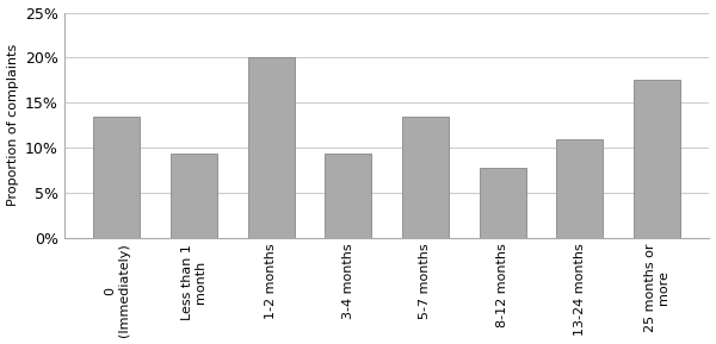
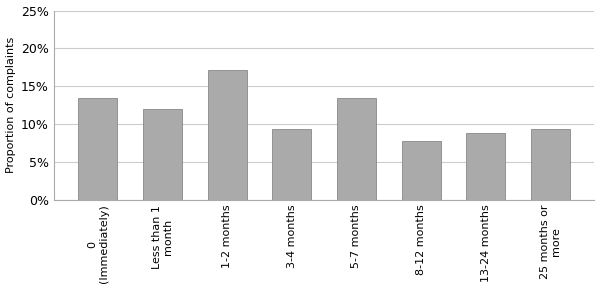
Less than 1 month: 9.4% -> 12.0%
1-2 months: 20.0% -> 17.2%
13-24 months: 11.0% -> 8.8%
25 months or more: 17.5% -> 9.4%
